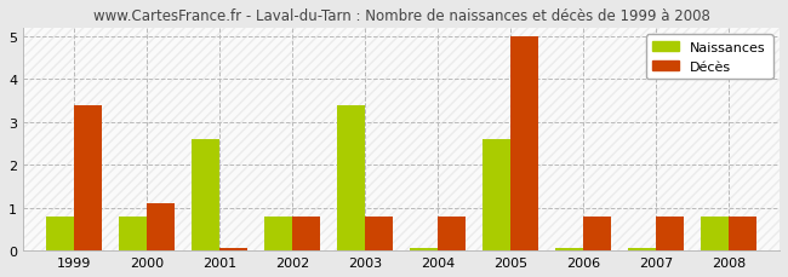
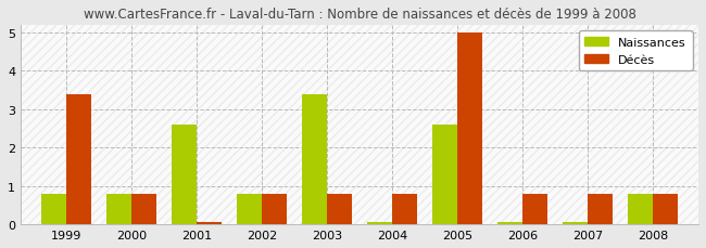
Décès/2000: 1.10 -> 0.80
